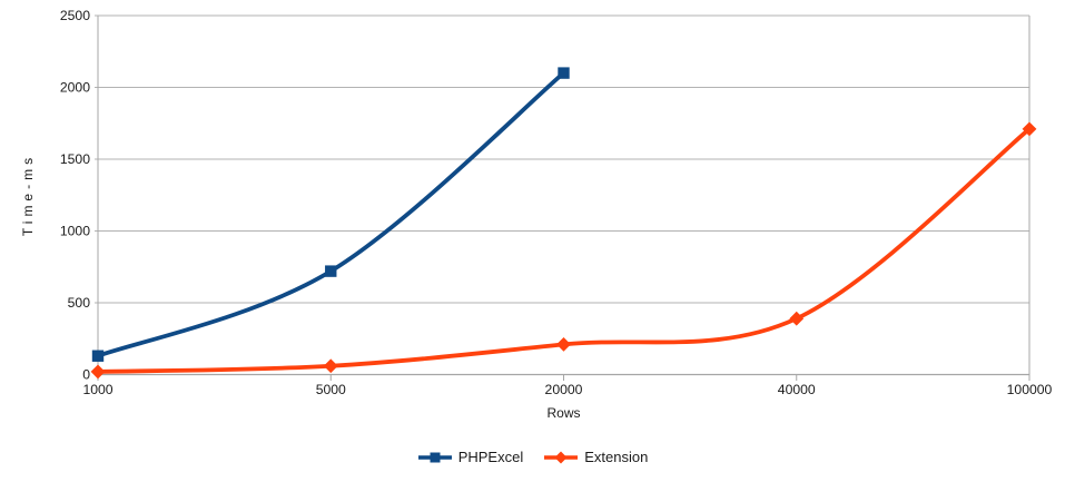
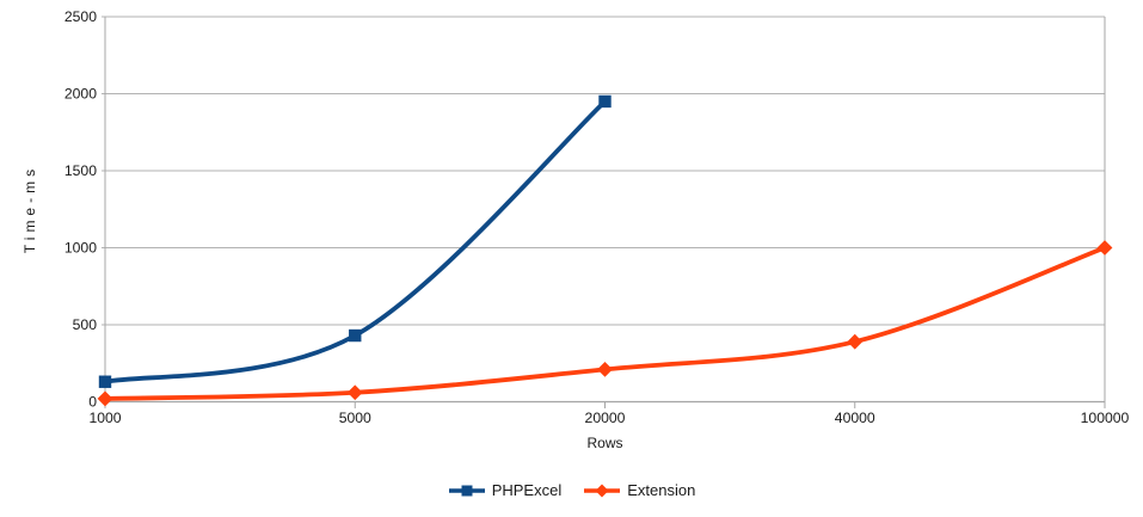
PHPExcel/5000: 720 -> 430
PHPExcel/20000: 2100 -> 1950
Extension/100000: 1710 -> 1000
